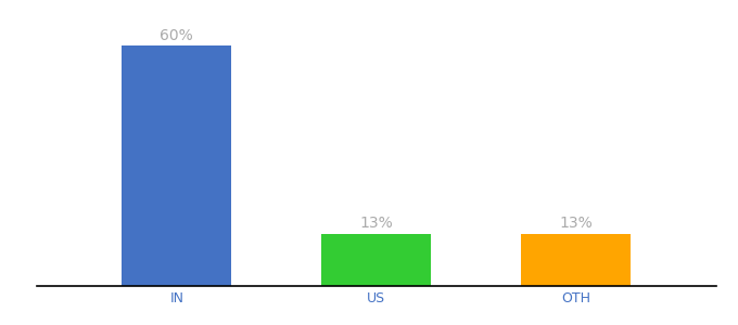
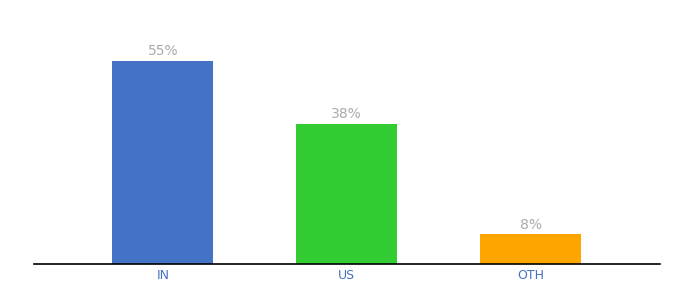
IN: 60% -> 55%
US: 13% -> 38%
OTH: 13% -> 8%
